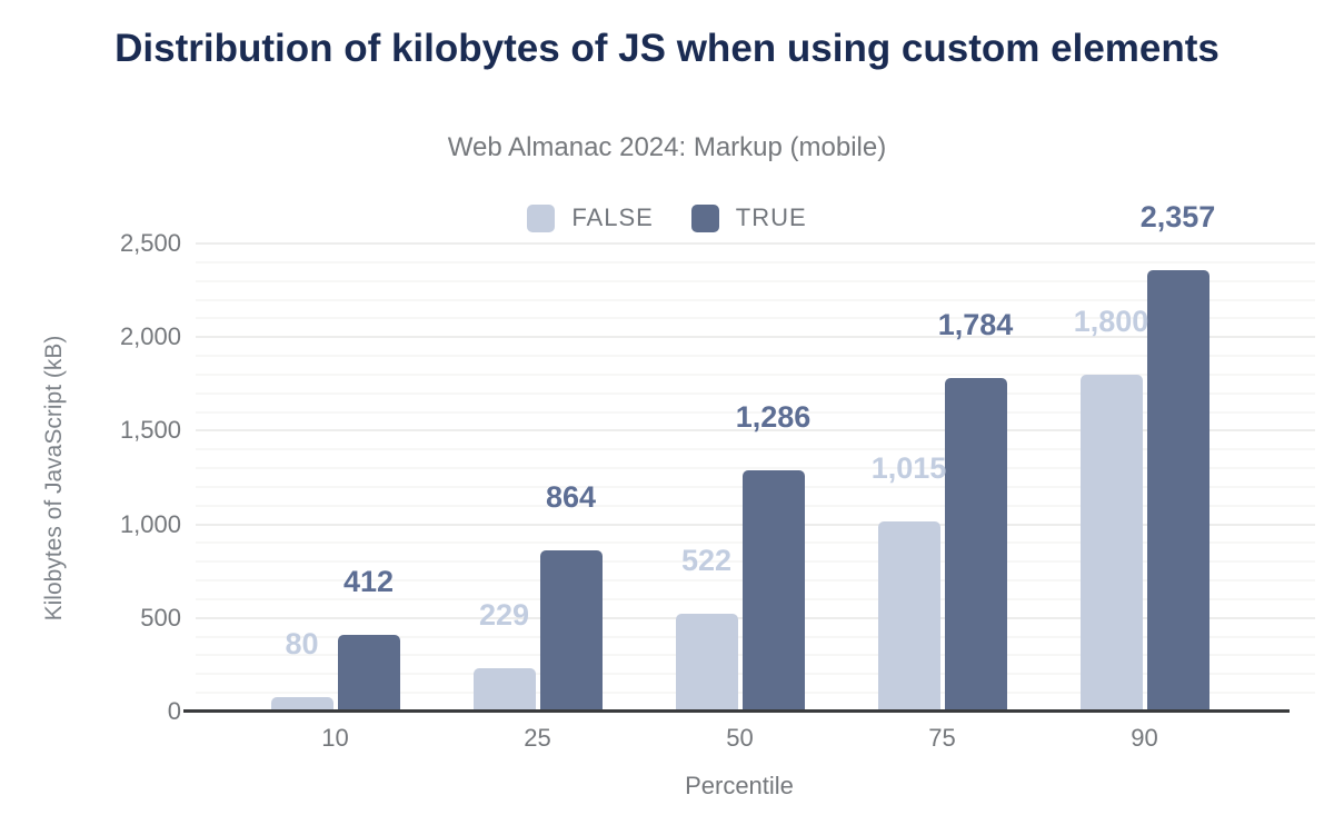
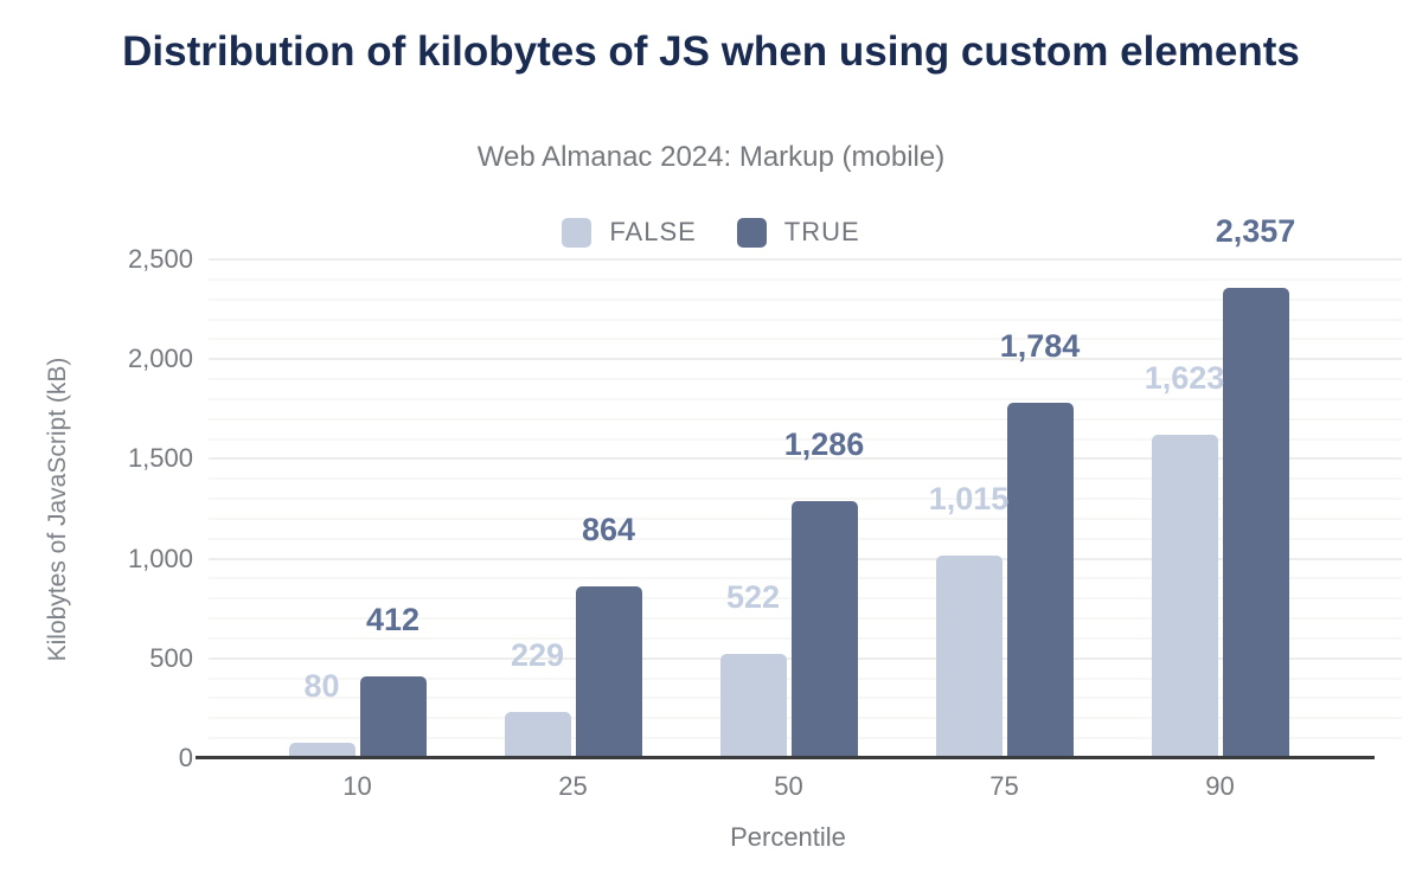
FALSE/90: 1,800 -> 1,623
